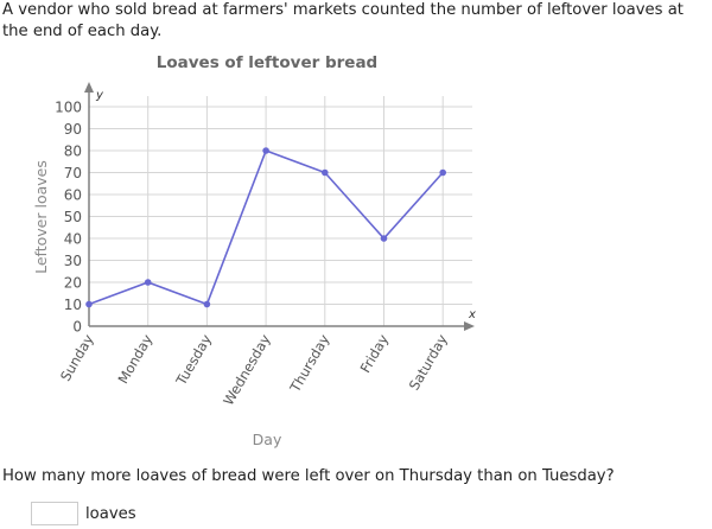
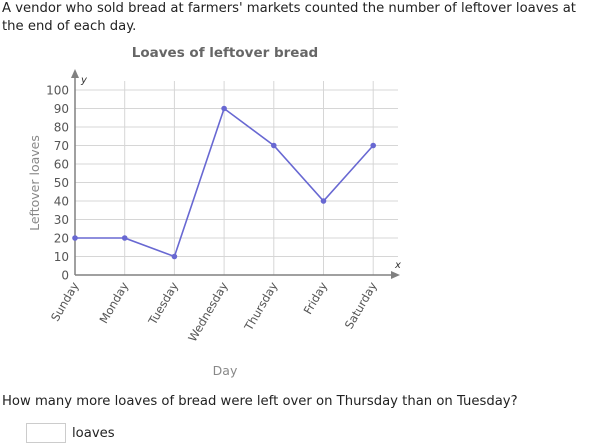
Sunday: 10 -> 20
Wednesday: 80 -> 90
